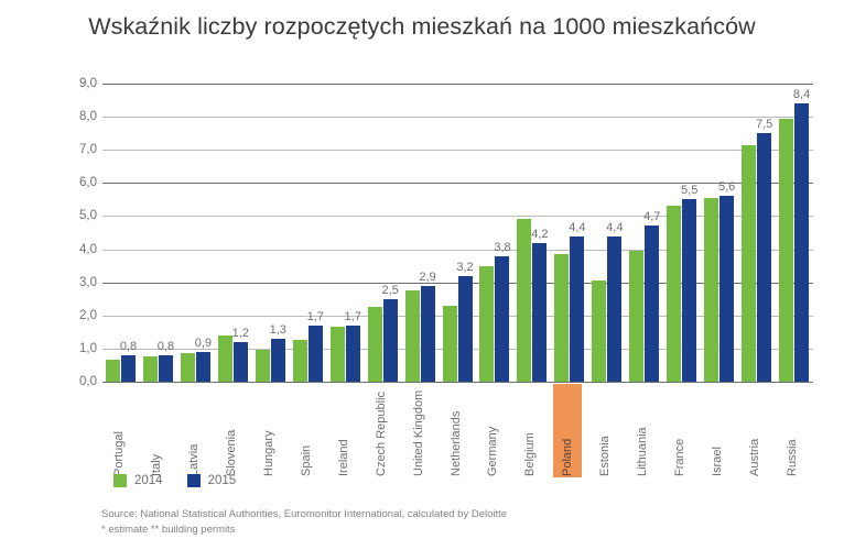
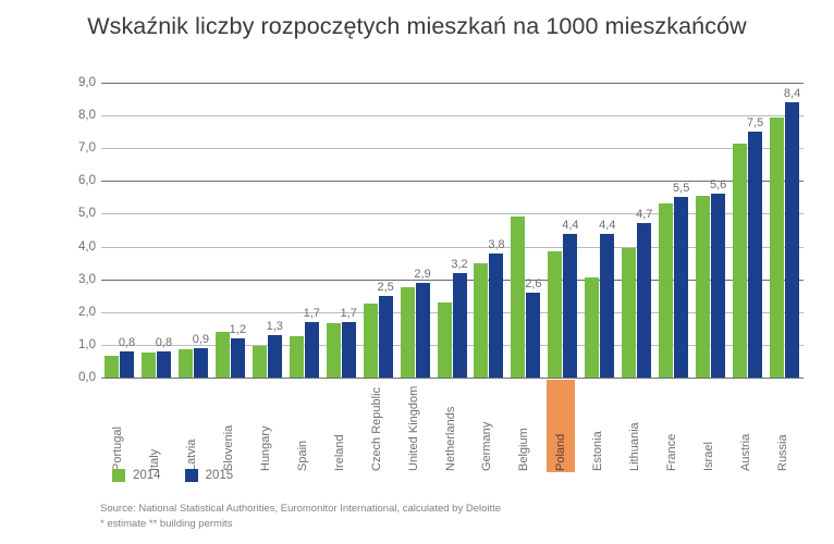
2015/Belgium: 4,2 -> 2,6
